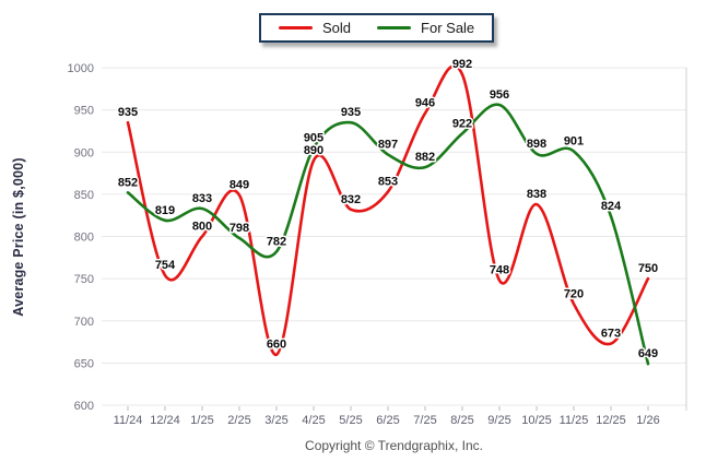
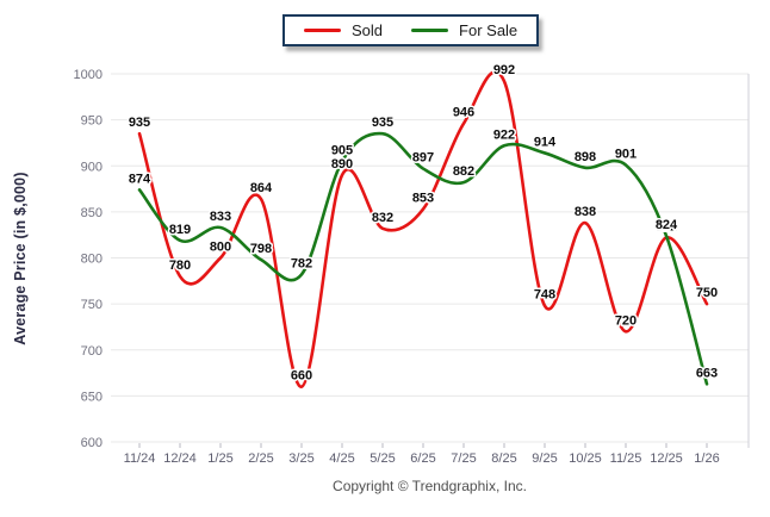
For Sale/11/24: 852 -> 874
Sold/12/24: 754 -> 780
Sold/2/25: 849 -> 864
For Sale/9/25: 956 -> 914
Sold/12/25: 673 -> 822
For Sale/1/26: 649 -> 663
